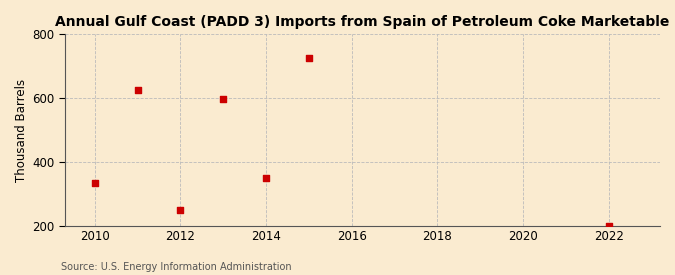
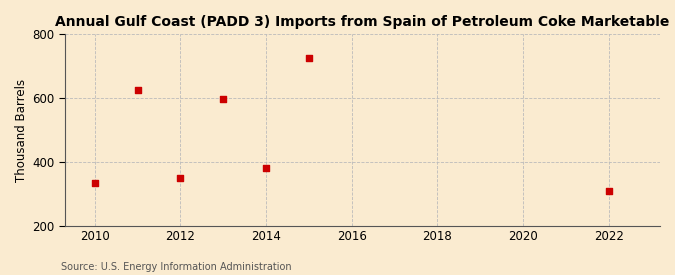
2012: 248 -> 350
2014: 350 -> 380
2022: 198 -> 310
